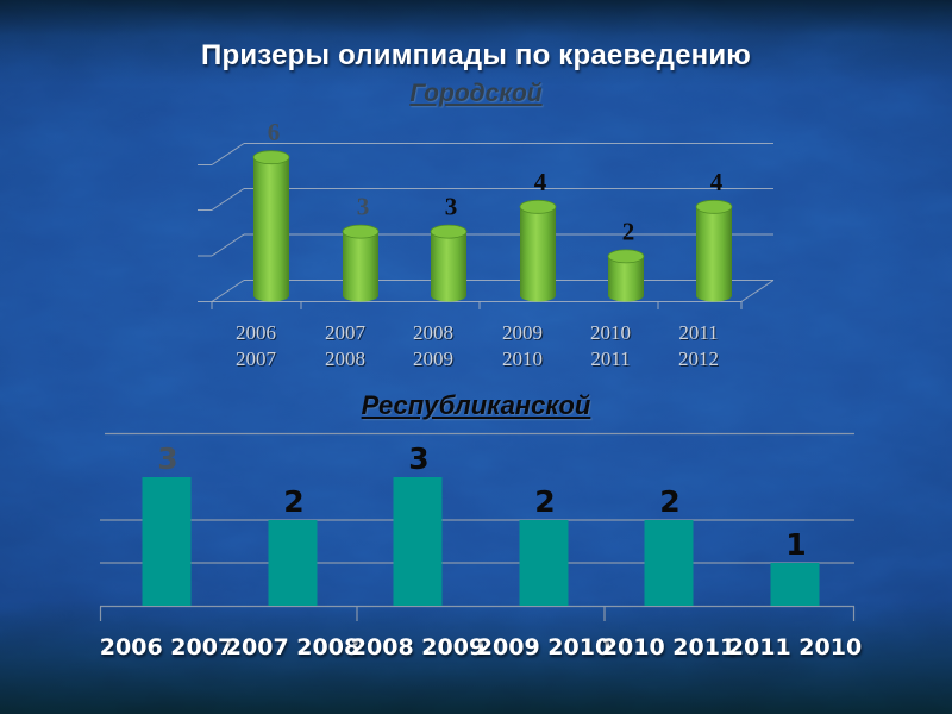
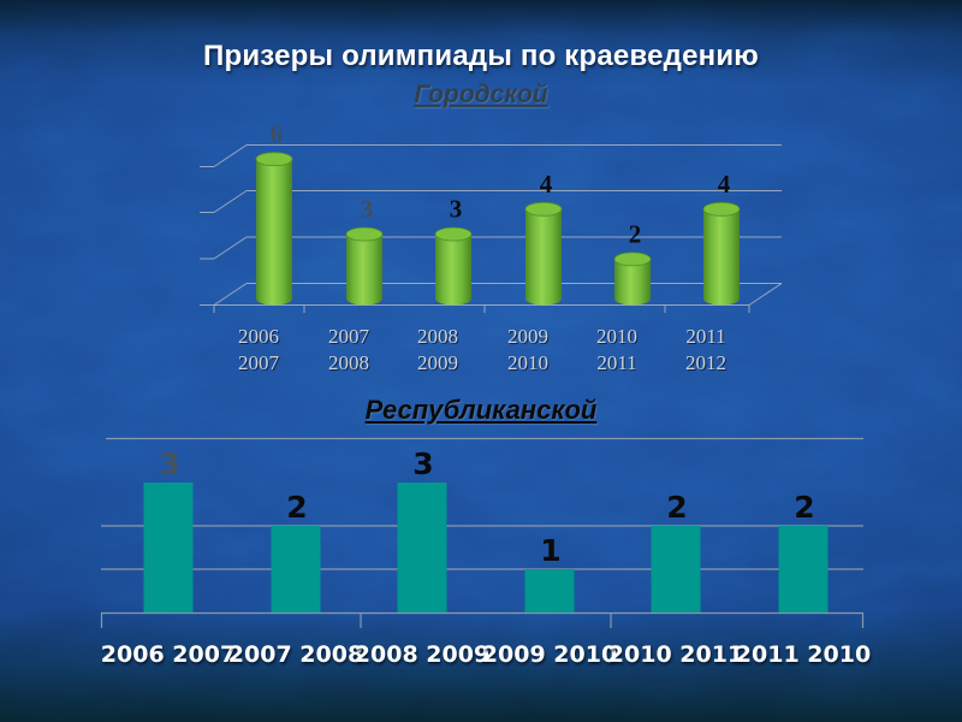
Республиканской/2009 2010: 2 -> 1
Республиканской/2011 2010: 1 -> 2
